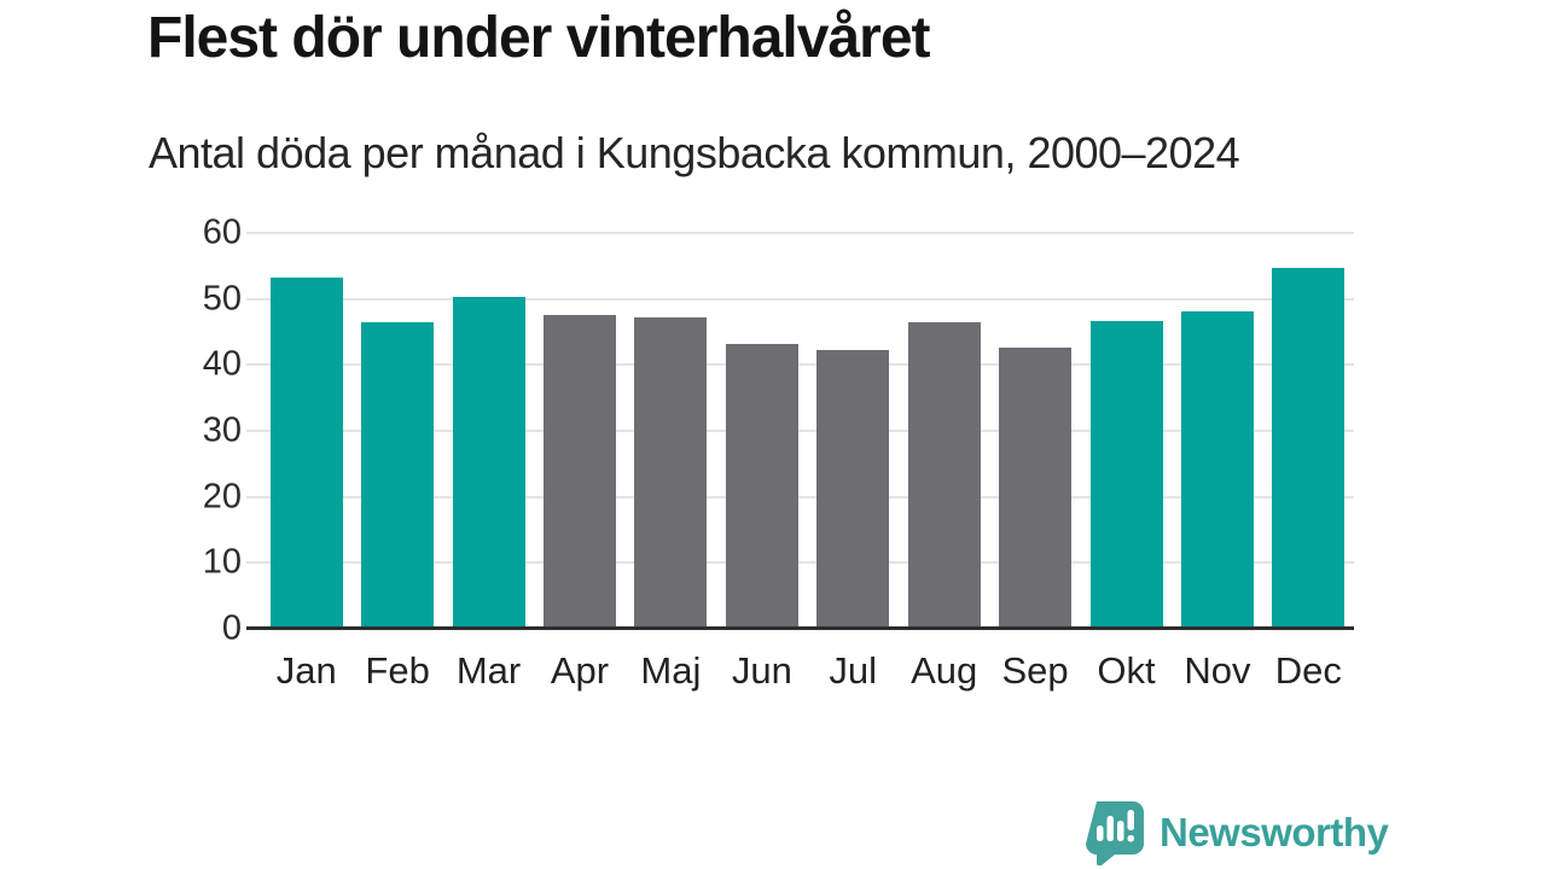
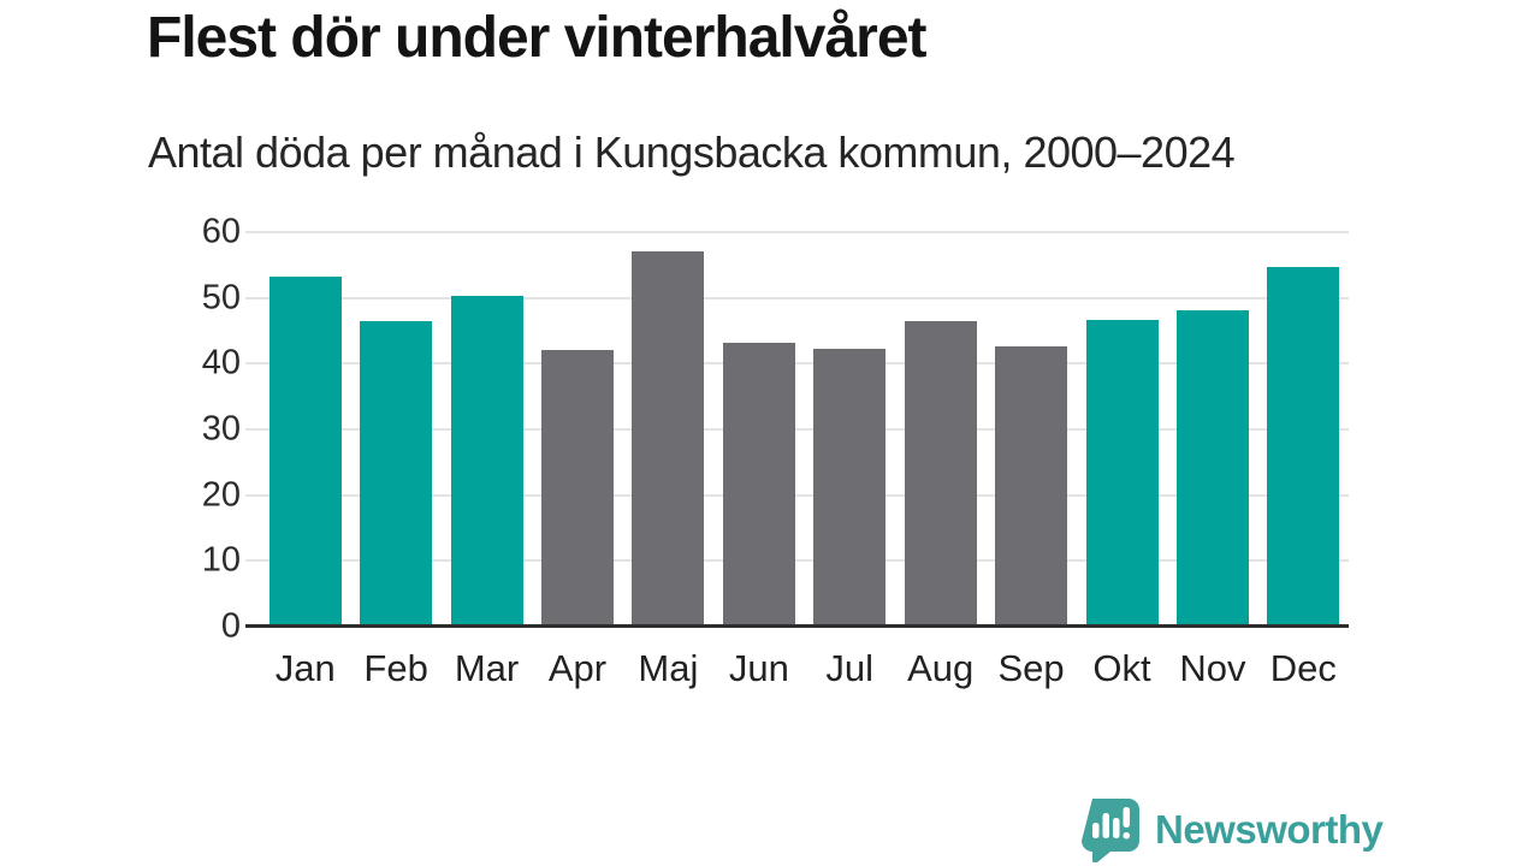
Apr: 48 -> 42
Maj: 47 -> 57
